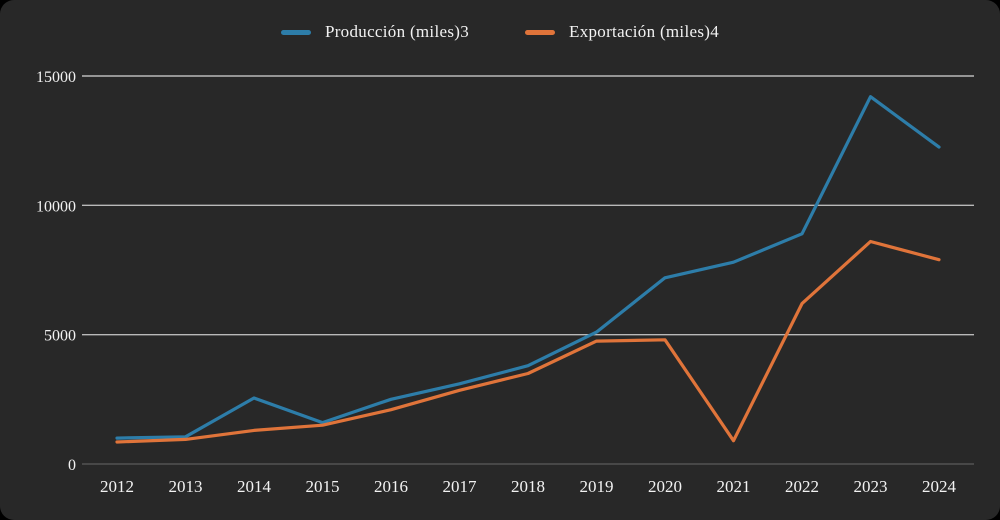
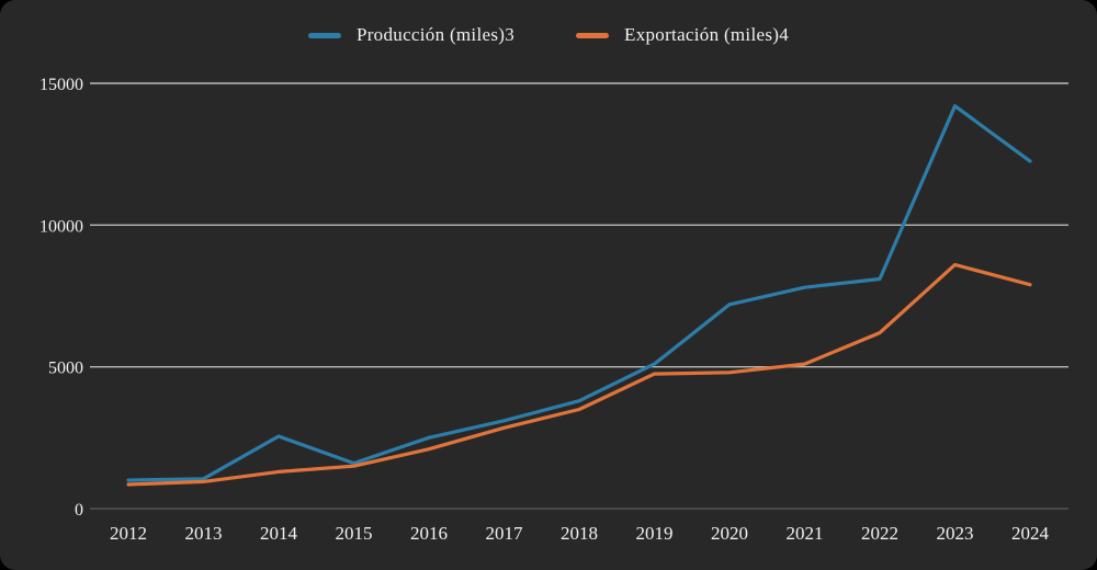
Exportación (miles)4/2021: 900 -> 5100
Producción (miles)3/2022: 8900 -> 8100
